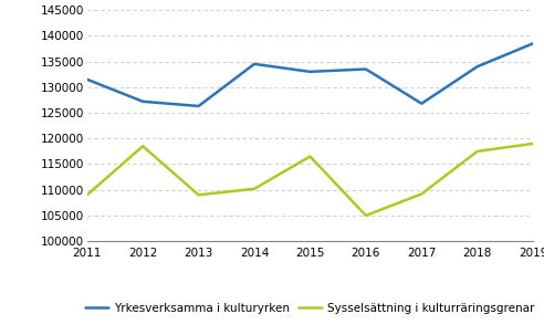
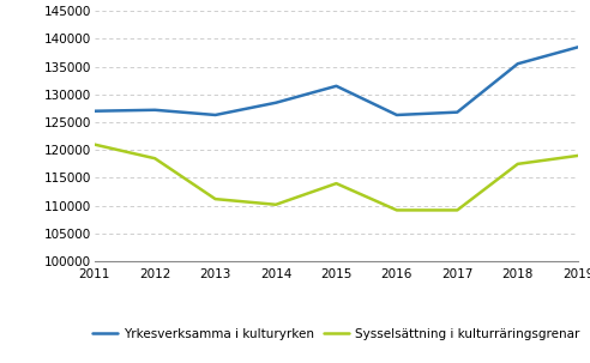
Yrkesverksamma i kulturyrken/2011: 131500 -> 127000
Sysselsättning i kulturräringsgrenar/2011: 109000 -> 121000
Sysselsättning i kulturräringsgrenar/2013: 109000 -> 111200
Yrkesverksamma i kulturyrken/2014: 134500 -> 128500
Yrkesverksamma i kulturyrken/2015: 133000 -> 131500
Sysselsättning i kulturräringsgrenar/2015: 116500 -> 114000
Yrkesverksamma i kulturyrken/2016: 133500 -> 126300
Sysselsättning i kulturräringsgrenar/2016: 105000 -> 109200
Yrkesverksamma i kulturyrken/2018: 134000 -> 135500
